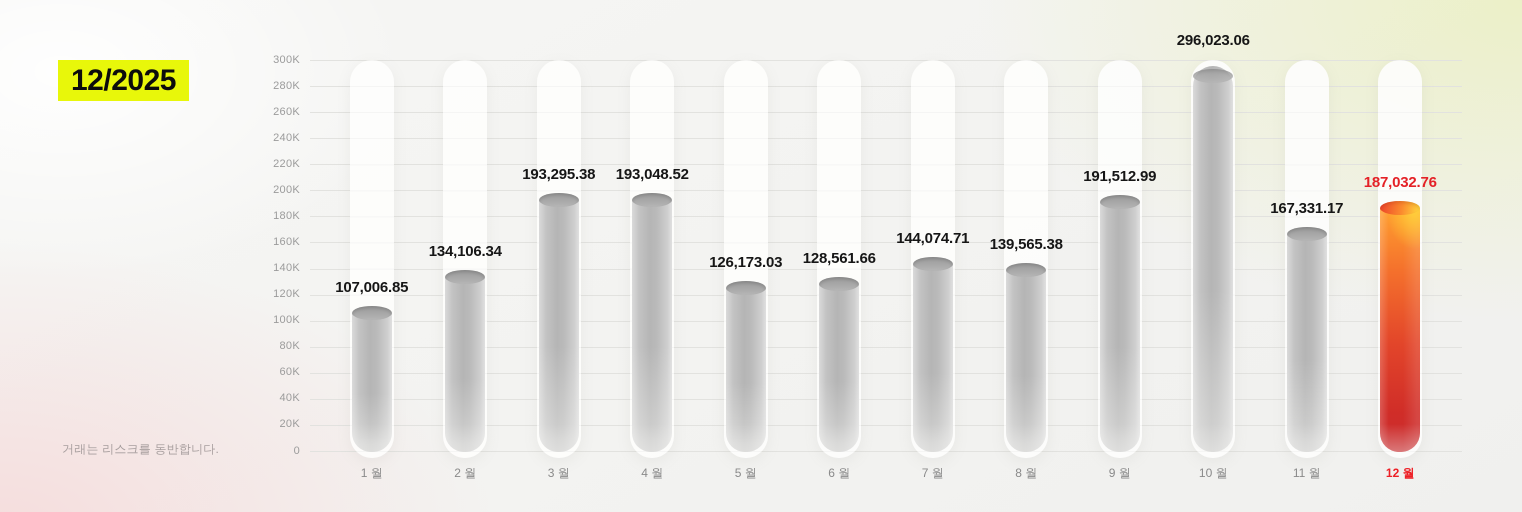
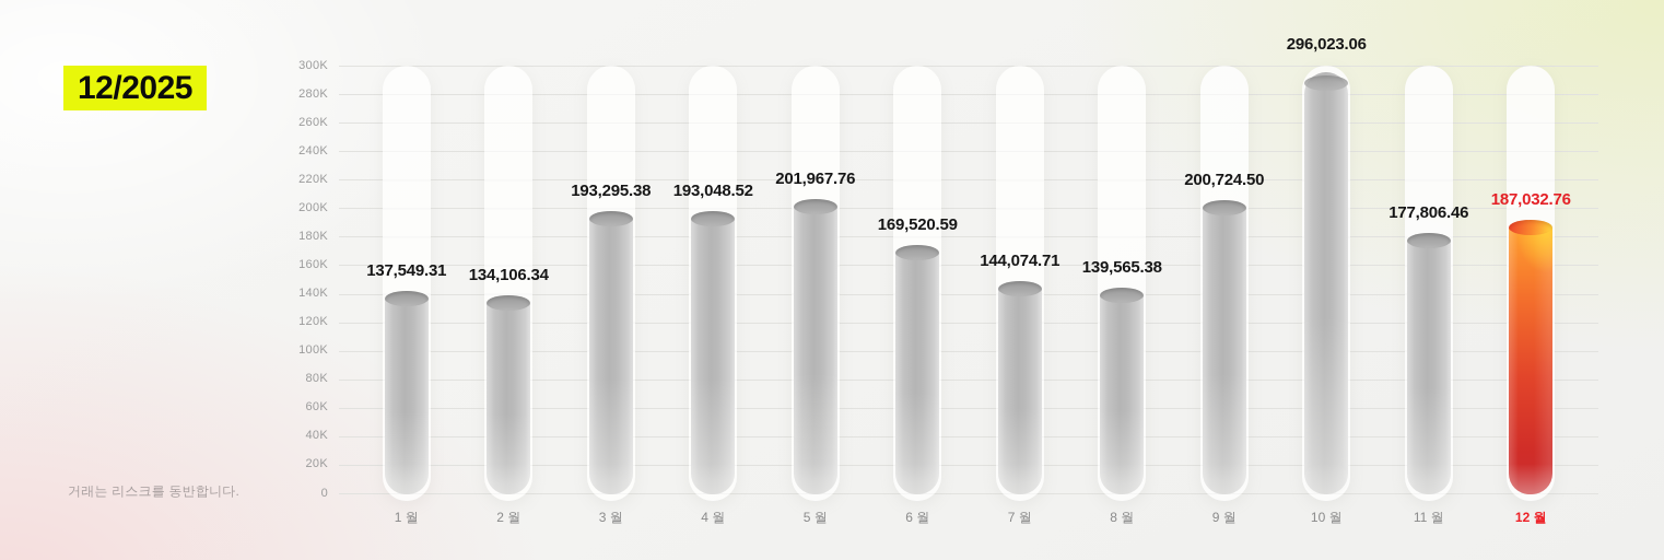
1 월: 107,006.85 -> 137,549.31
5 월: 126,173.03 -> 201,967.76
6 월: 128,561.66 -> 169,520.59
9 월: 191,512.99 -> 200,724.50
11 월: 167,331.17 -> 177,806.46
